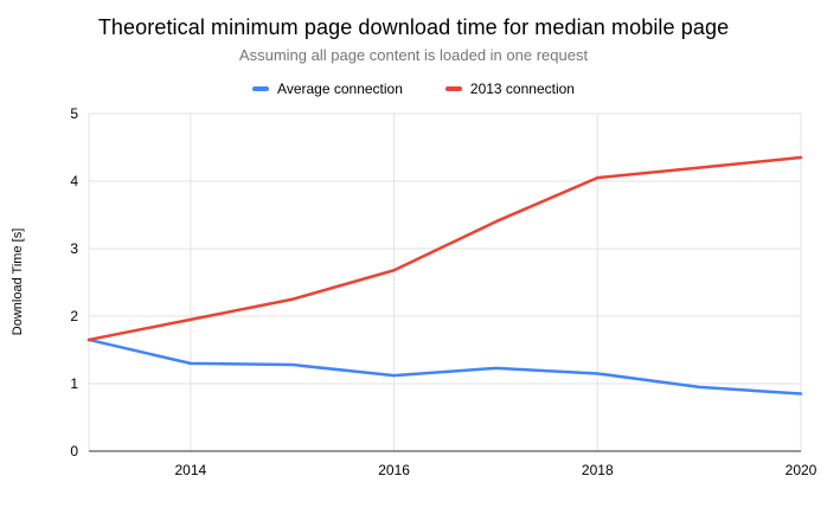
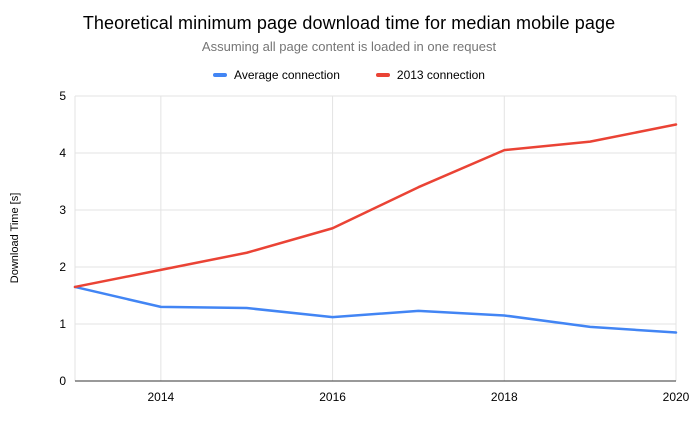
2013 connection/2020: 4.3 -> 4.5
